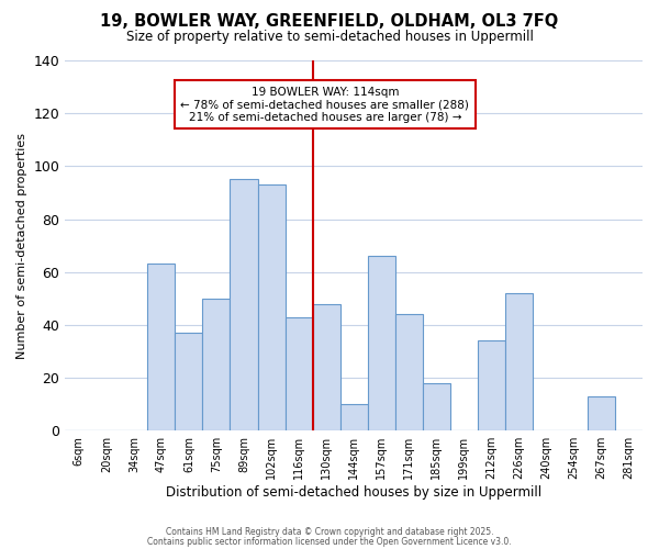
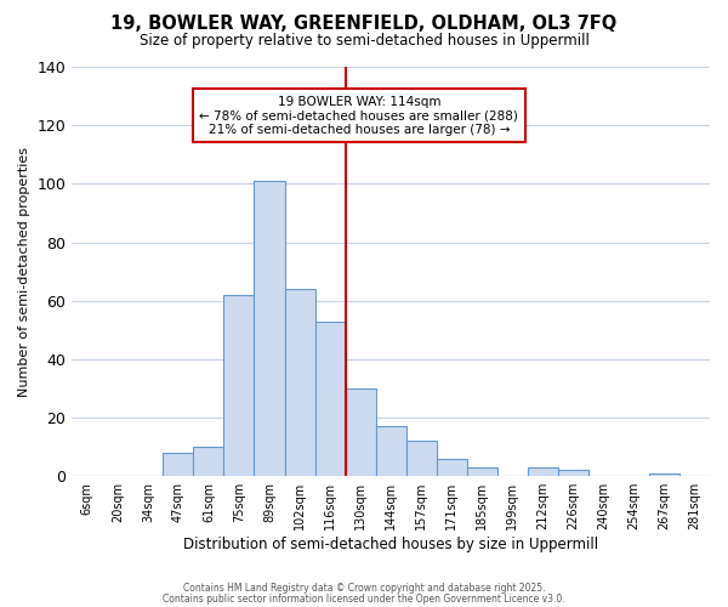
47sqm: 63 -> 8
61sqm: 37 -> 10
75sqm: 50 -> 62
89sqm: 95 -> 101
102sqm: 93 -> 64
116sqm: 43 -> 53
130sqm: 48 -> 30
144sqm: 10 -> 17
157sqm: 66 -> 12
171sqm: 44 -> 6
185sqm: 18 -> 3
212sqm: 34 -> 3
226sqm: 52 -> 2
267sqm: 13 -> 1
